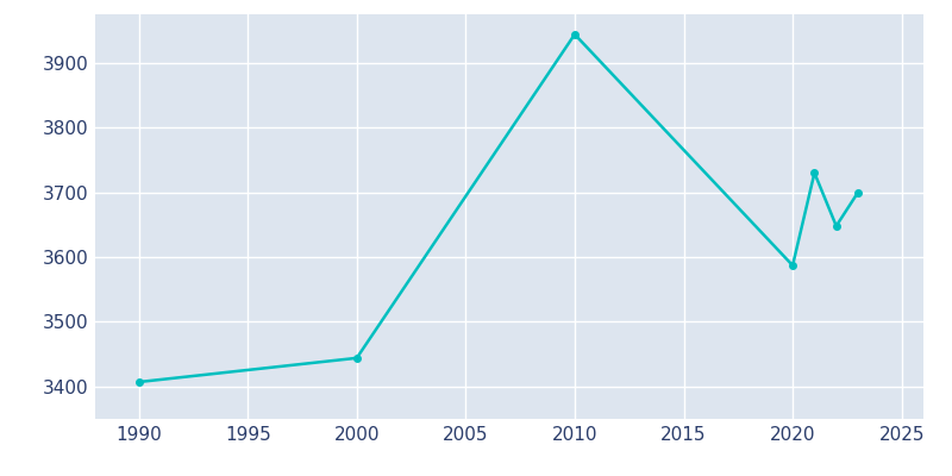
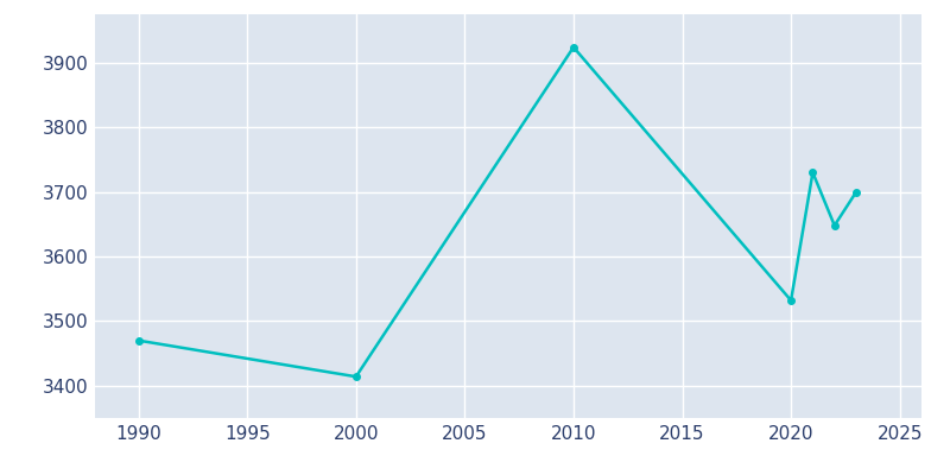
1990: 3407 -> 3470
2000: 3444 -> 3414
2010: 3944 -> 3924
2020: 3587 -> 3532
